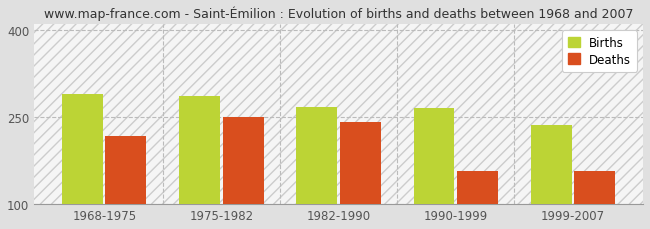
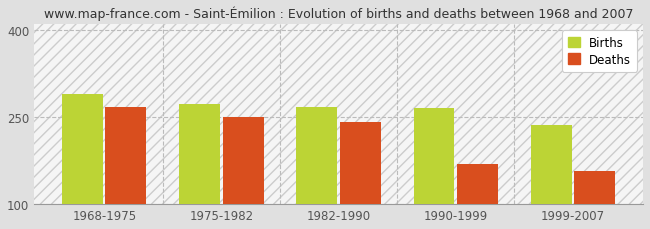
Deaths/1968-1975: 218 -> 268
Births/1975-1982: 286 -> 272
Deaths/1990-1999: 158 -> 170
